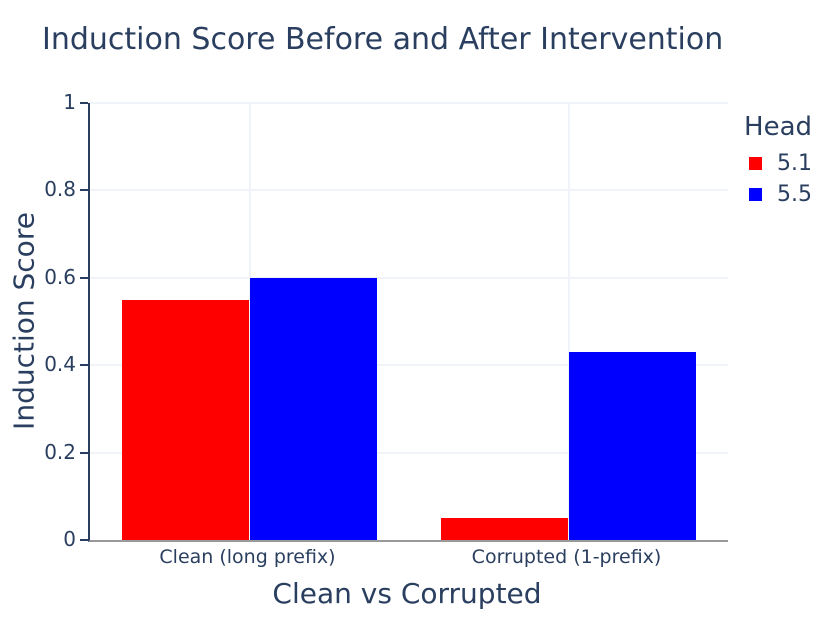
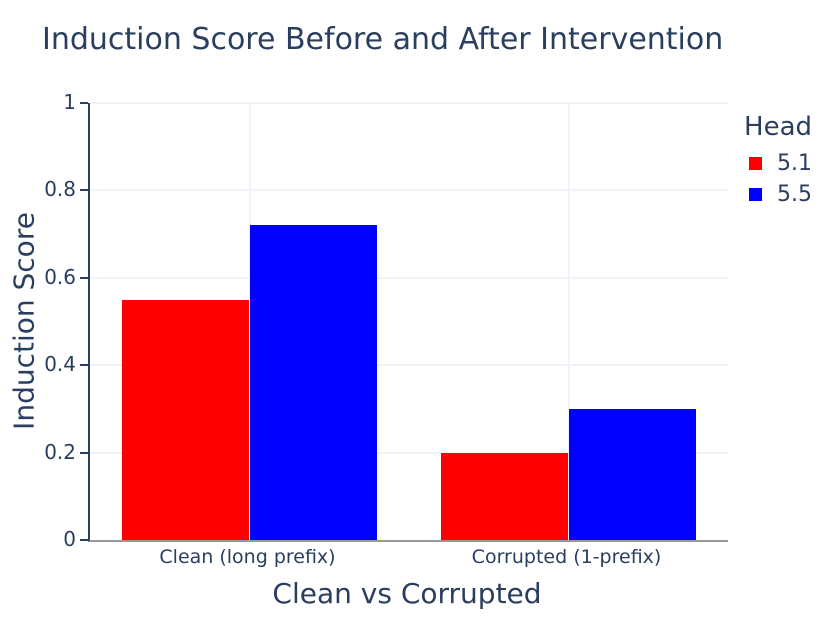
5.5/Clean (long prefix): 0.60 -> 0.72
5.1/Corrupted (1-prefix): 0.05 -> 0.20
5.5/Corrupted (1-prefix): 0.43 -> 0.30
